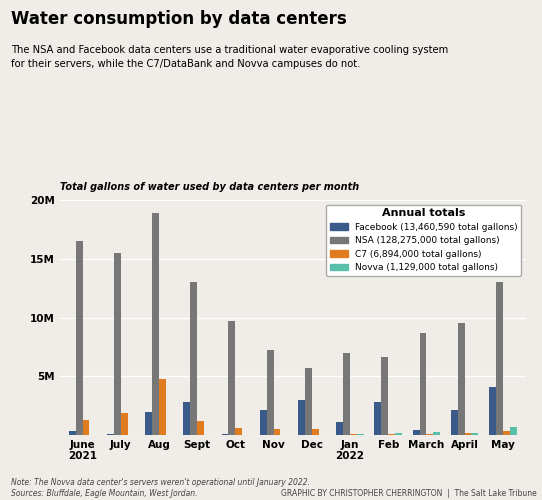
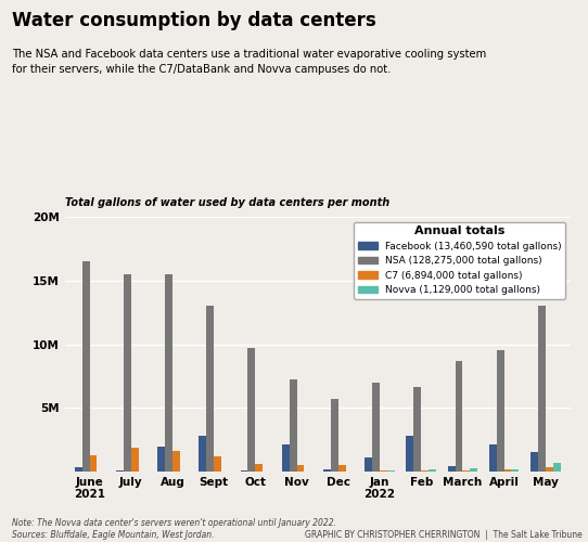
NSA (128,275,000 total gallons)/Aug: 18.9M -> 15.5M
C7 (6,894,000 total gallons)/Aug: 4.8M -> 1.6M
Facebook (13,460,590 total gallons)/Dec: 3.0M -> 0.2M
Facebook (13,460,590 total gallons)/May: 4.1M -> 1.5M
